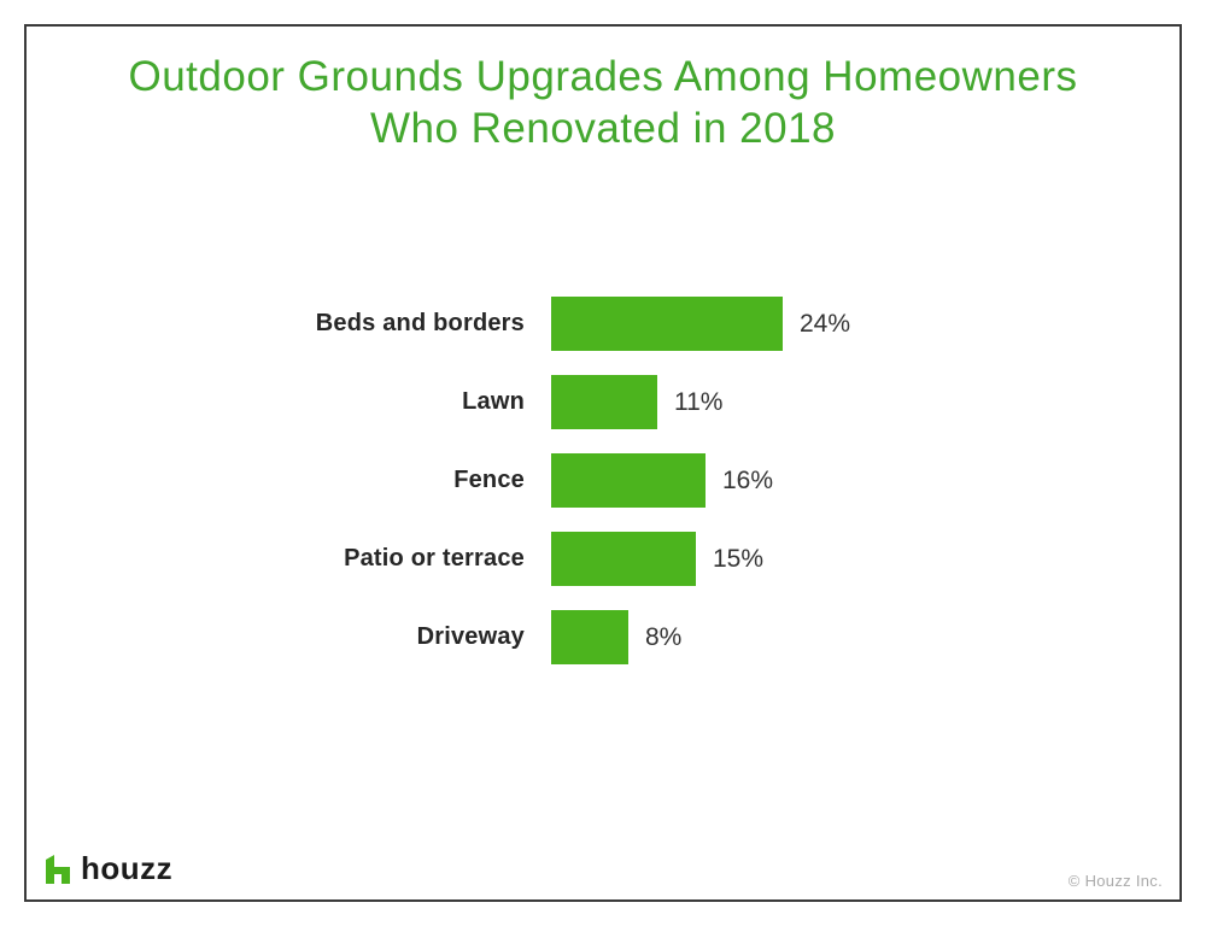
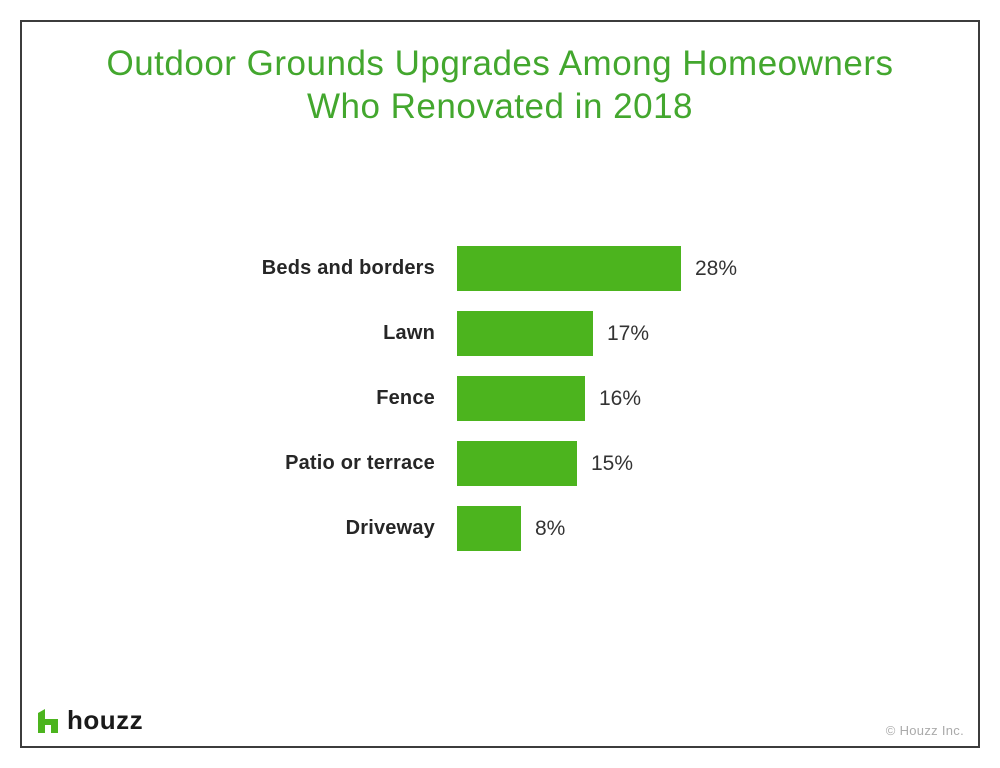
Beds and borders: 24% -> 28%
Lawn: 11% -> 17%
